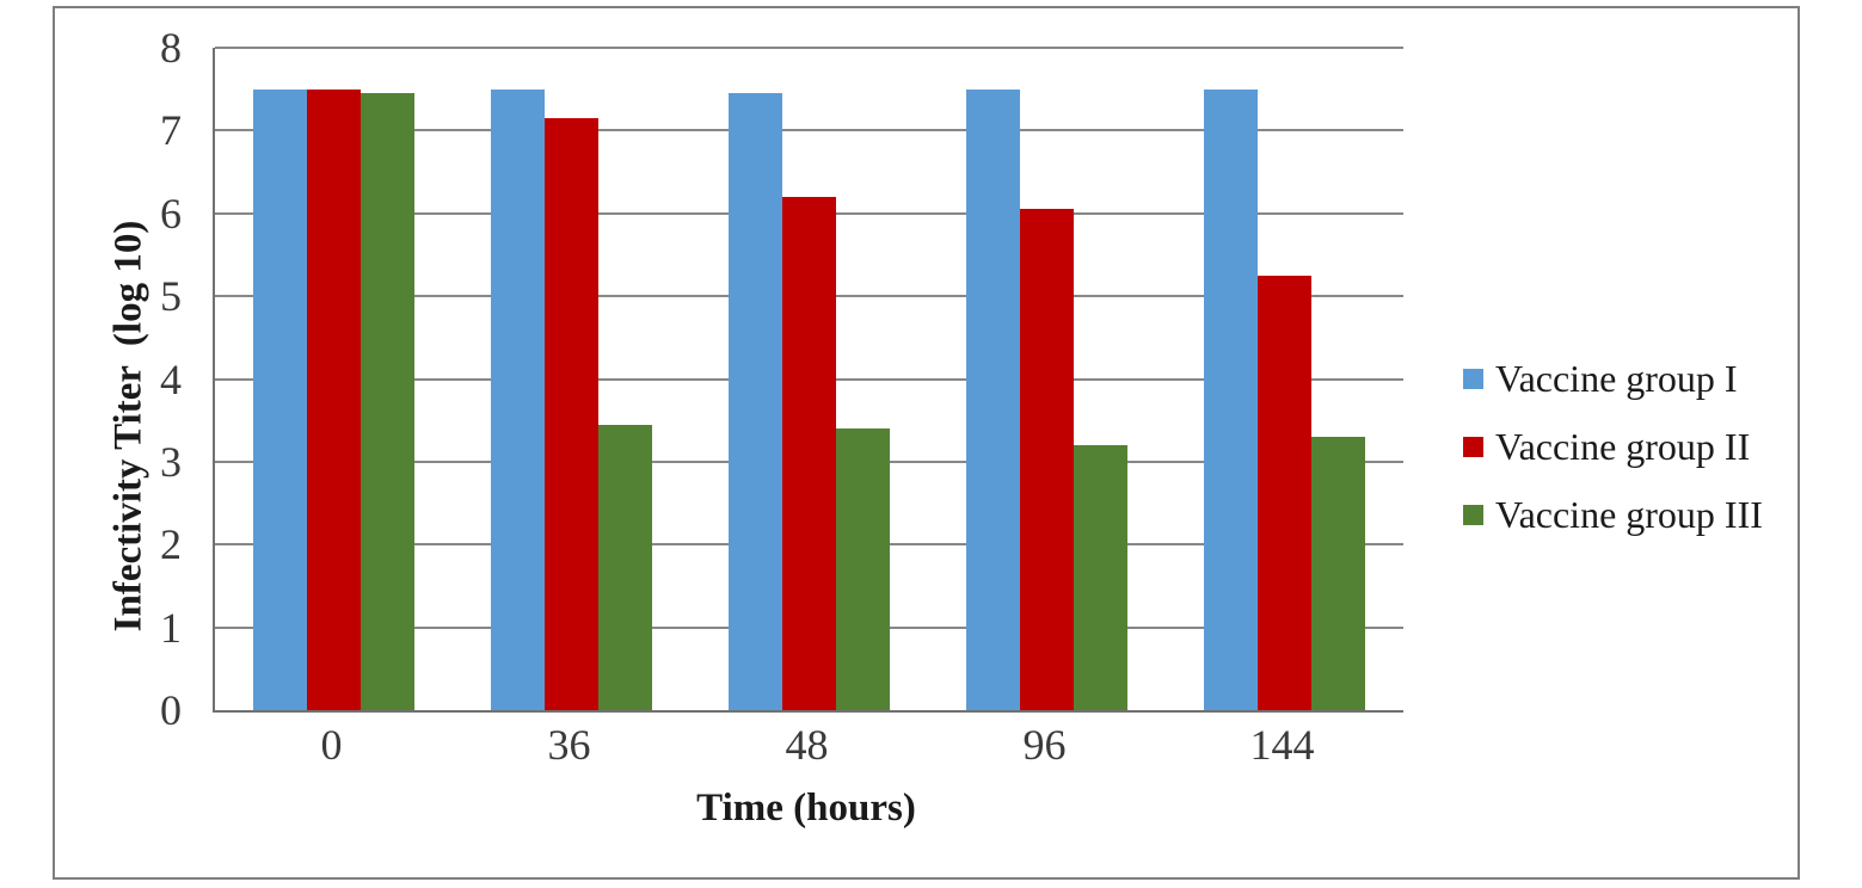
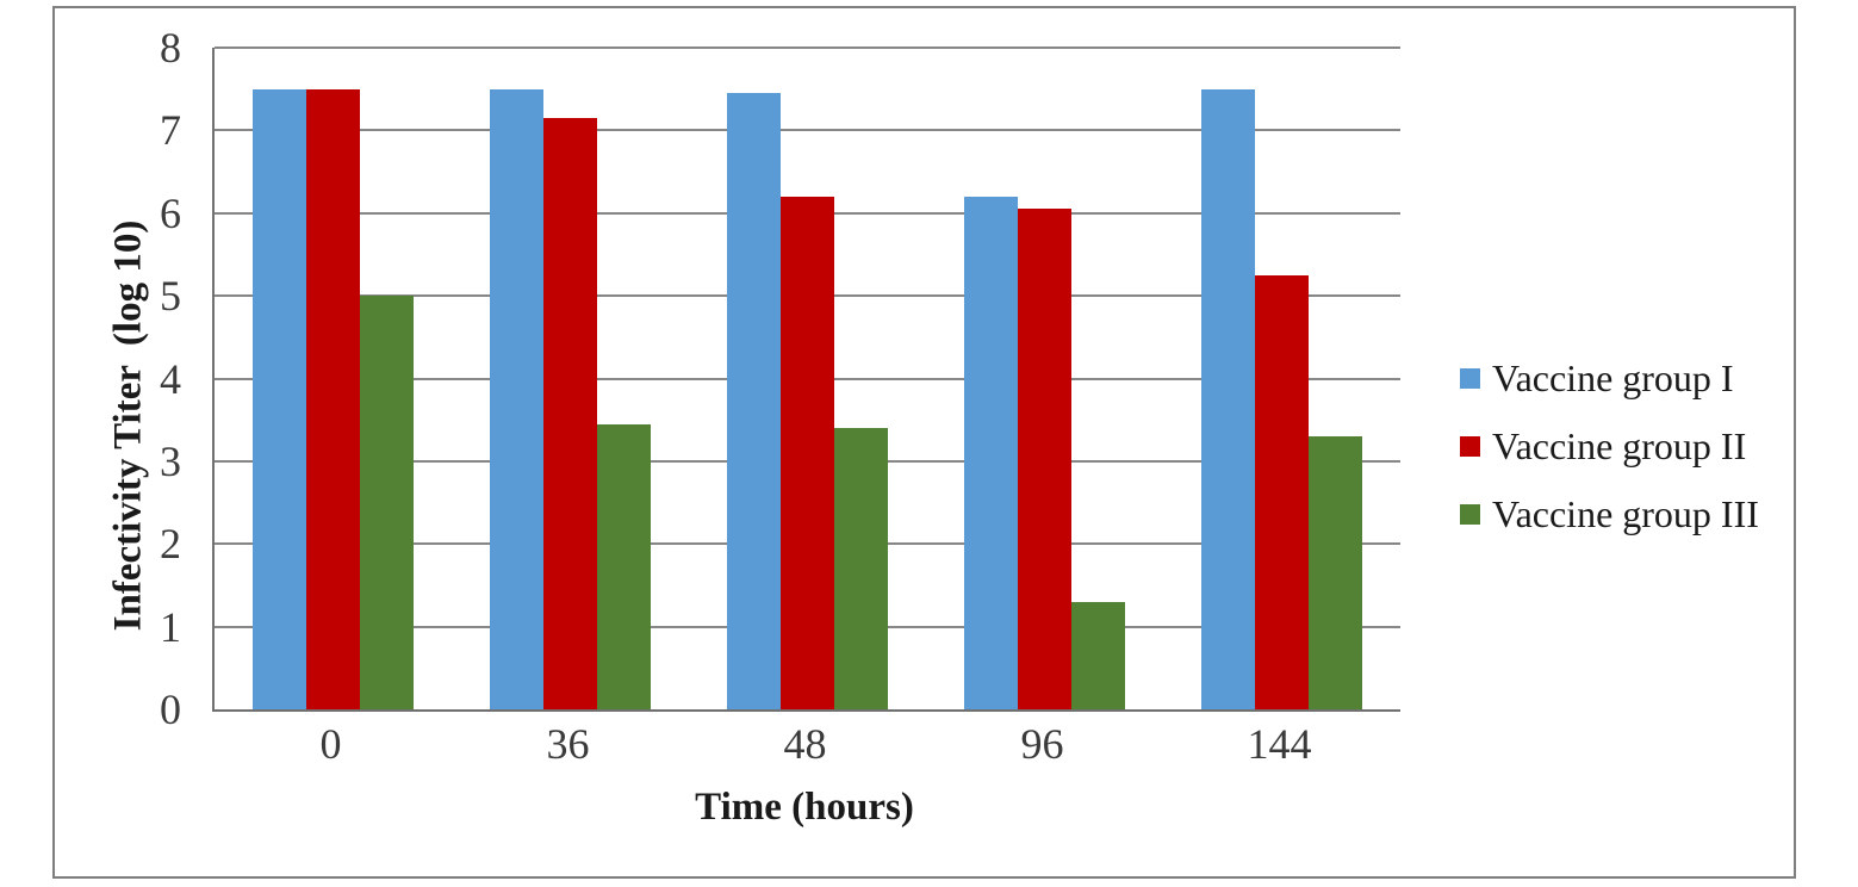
Vaccine group III/0: 7.5 -> 5.0
Vaccine group I/96: 7.5 -> 6.2
Vaccine group III/96: 3.2 -> 1.3
